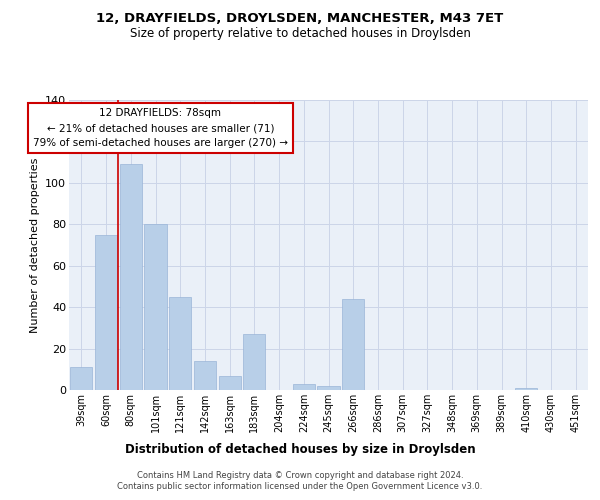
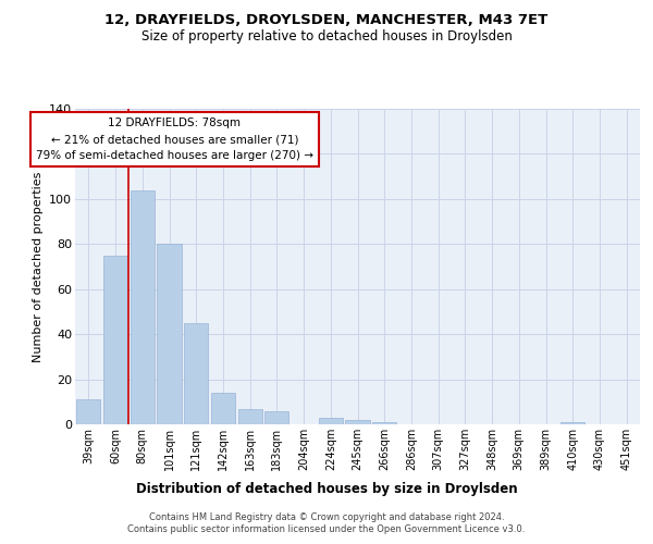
80sqm: 109 -> 104
183sqm: 27 -> 6
266sqm: 44 -> 1
